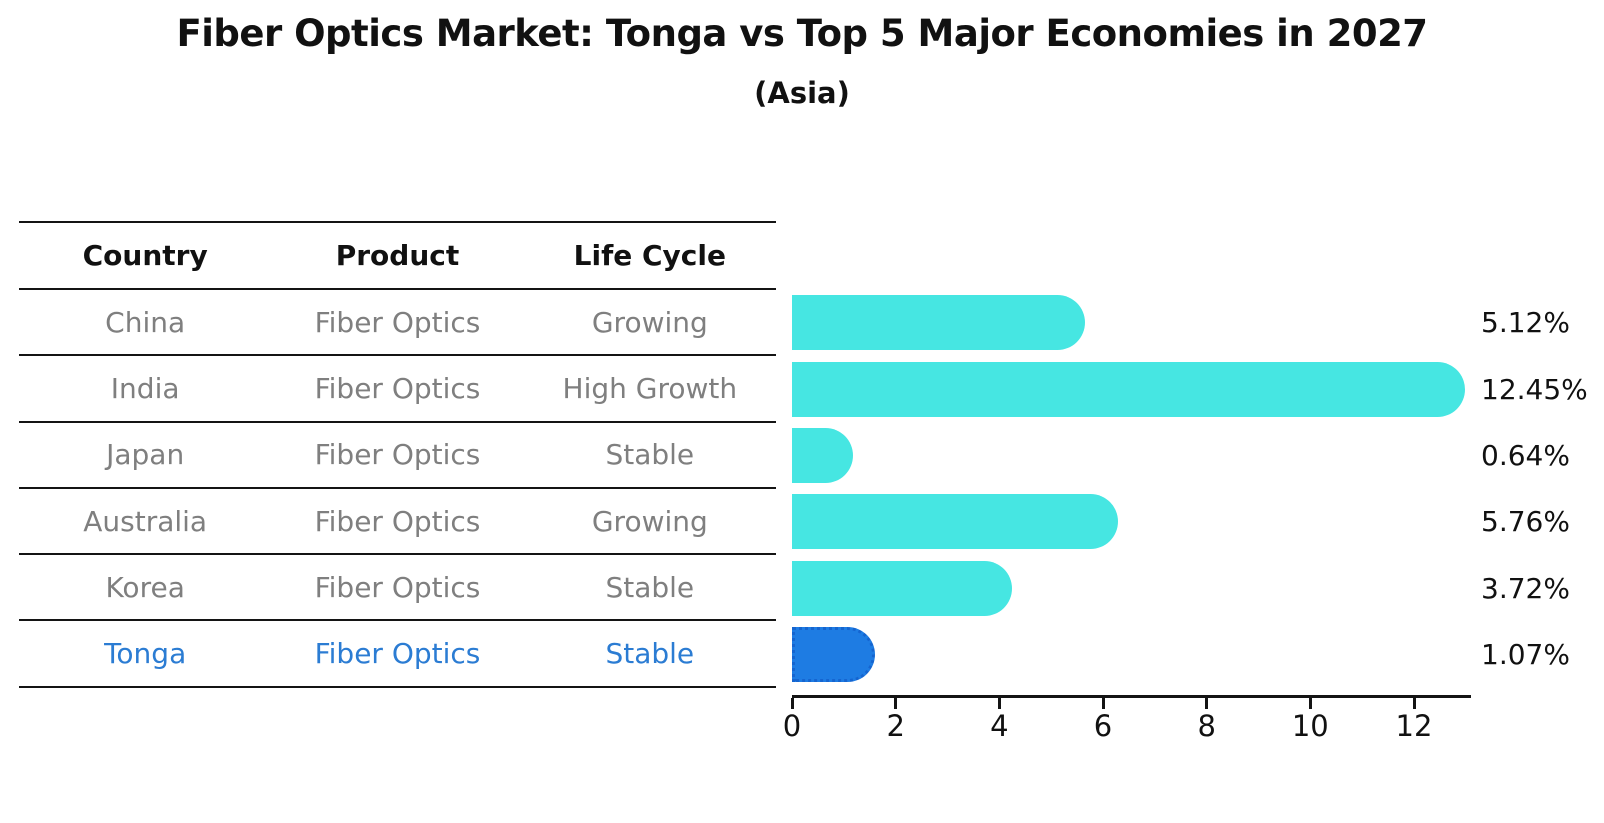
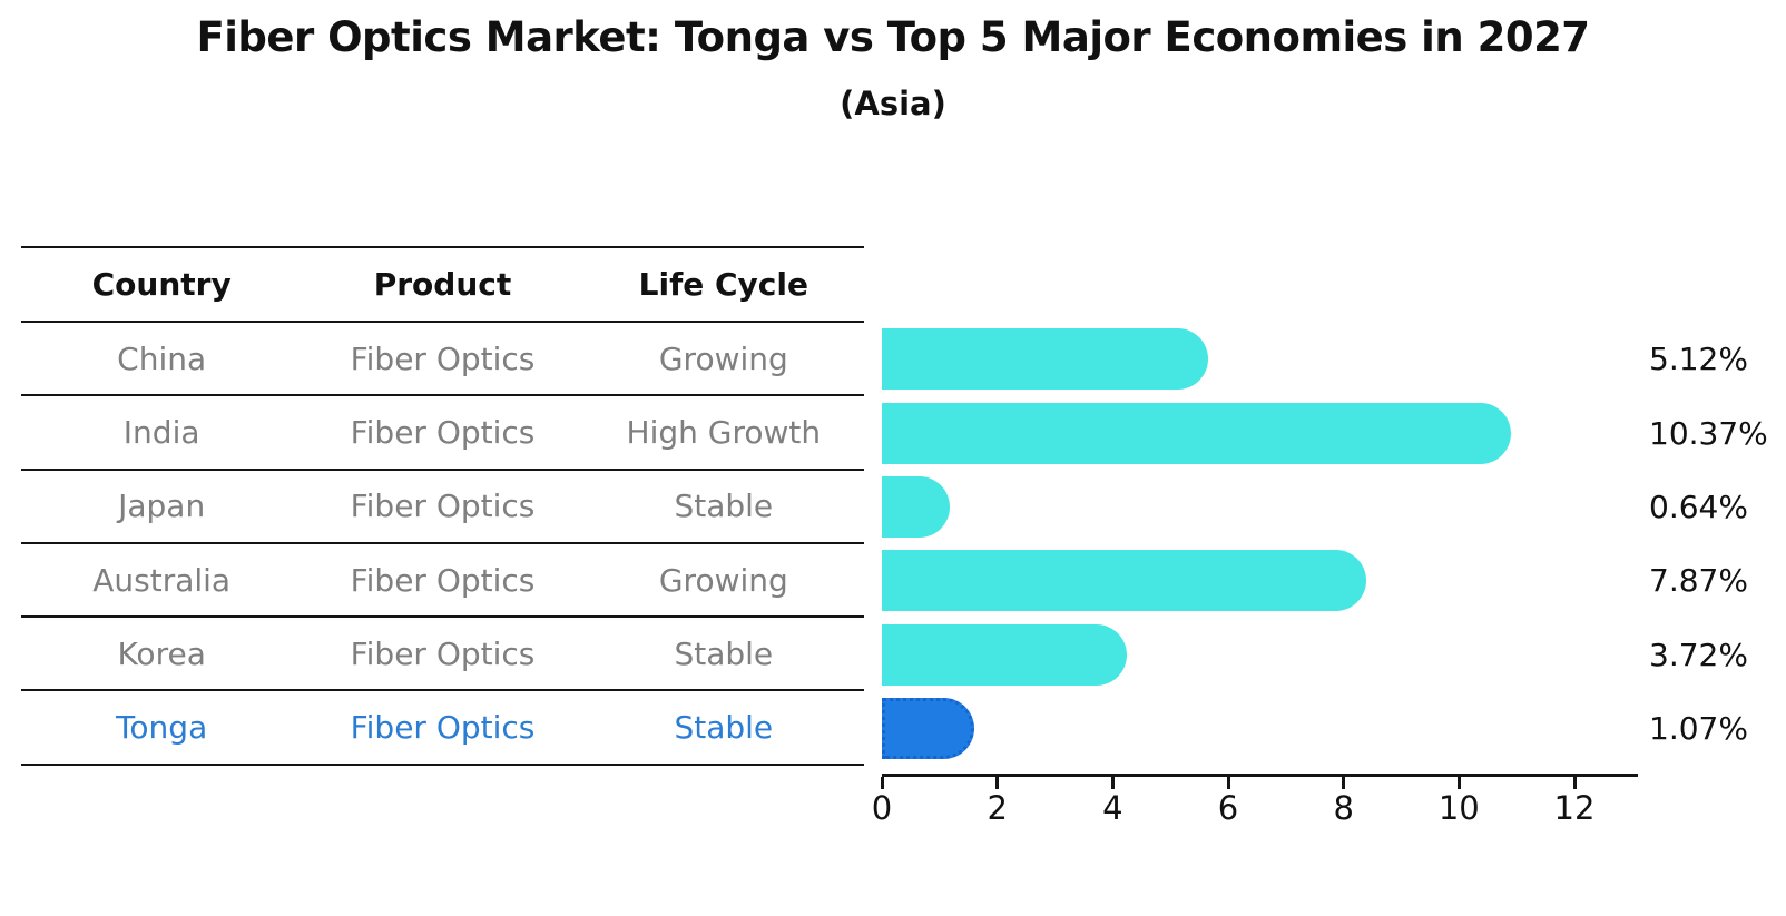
India: 12.45% -> 10.37%
Australia: 5.76% -> 7.87%
